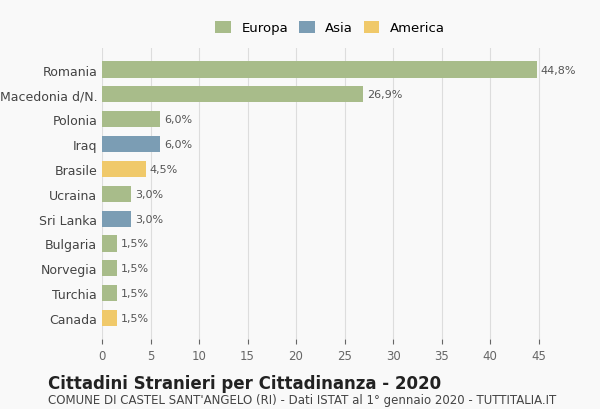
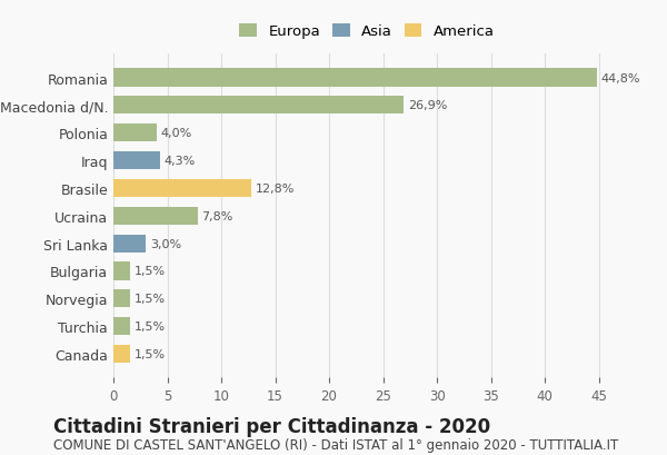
Polonia: 6,0% -> 4,0%
Iraq: 6,0% -> 4,3%
Brasile: 4,5% -> 12,8%
Ucraina: 3,0% -> 7,8%
